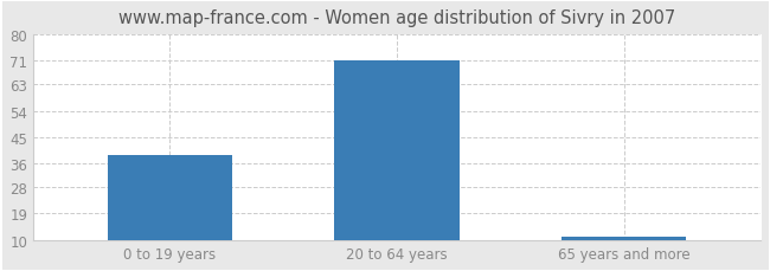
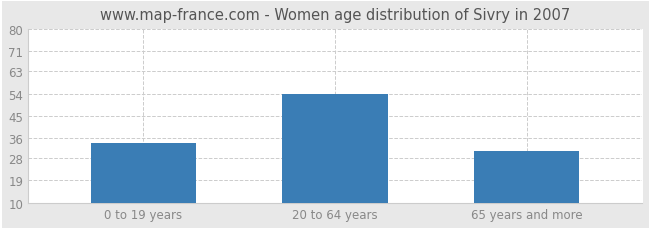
0 to 19 years: 39 -> 34
20 to 64 years: 71 -> 54
65 years and more: 11 -> 31
